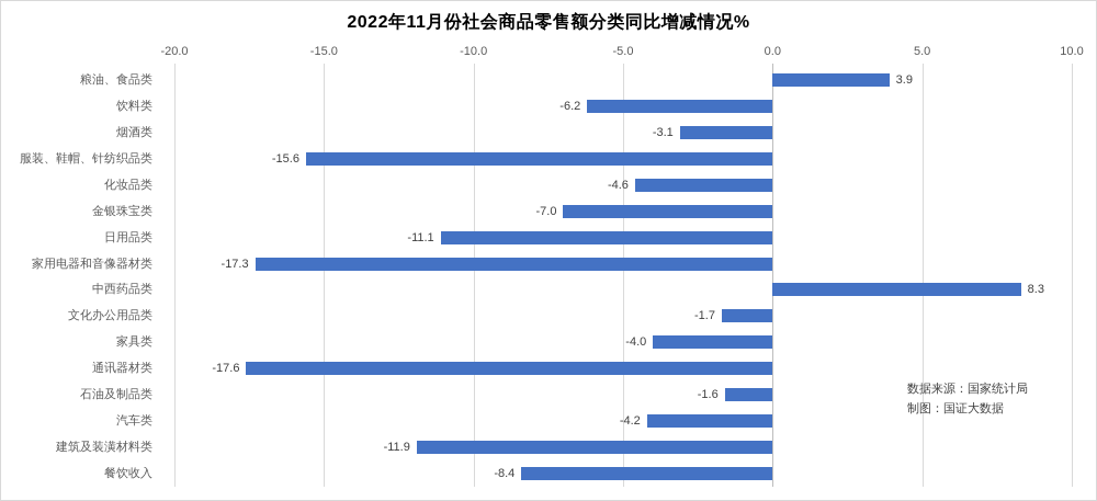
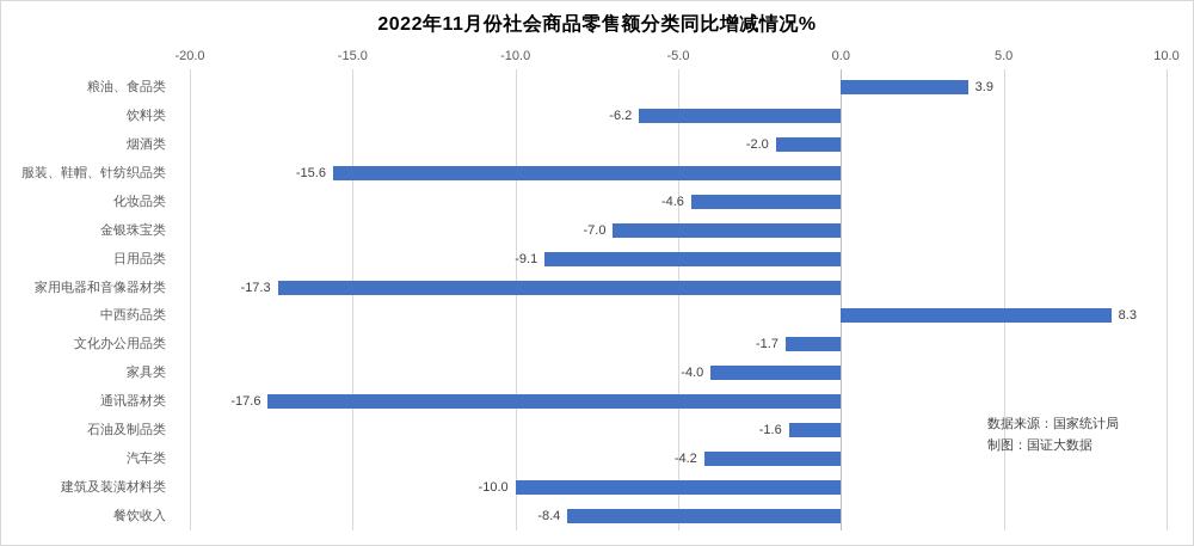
烟酒类: -3.1 -> -2.0
日用品类: -11.1 -> -9.1
建筑及装潢材料类: -11.9 -> -10.0
